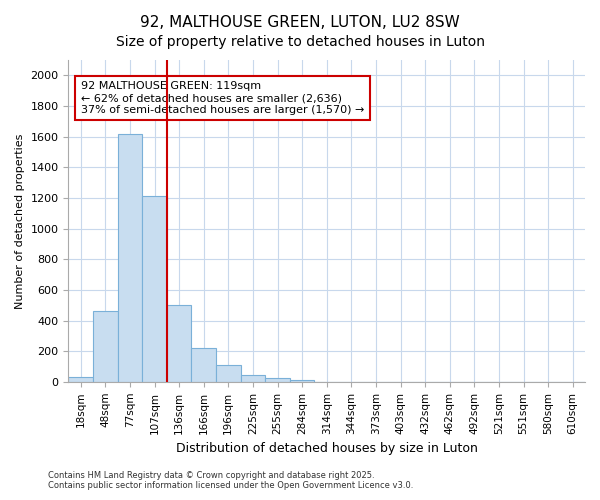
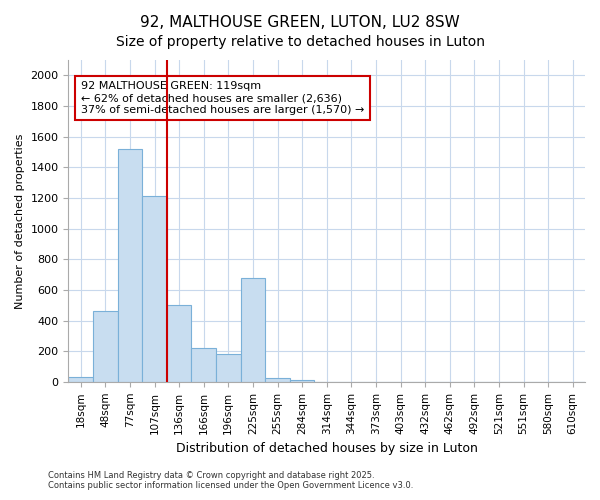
77sqm: 1620 -> 1520
196sqm: 110 -> 180
225sqm: 40 -> 680
